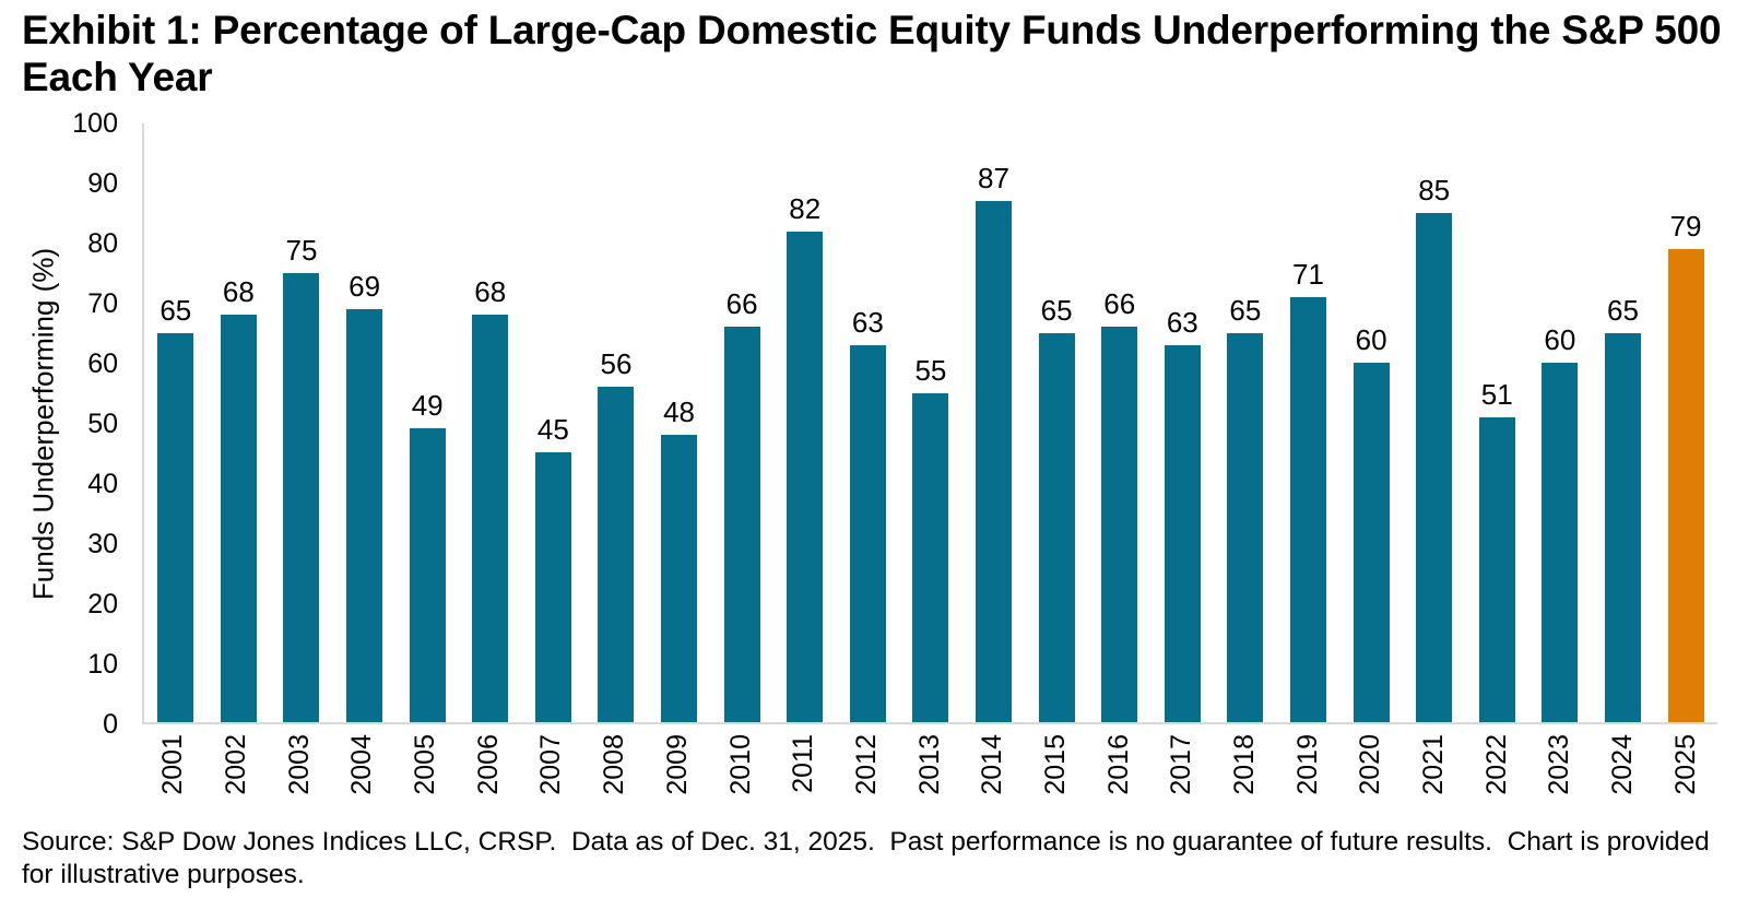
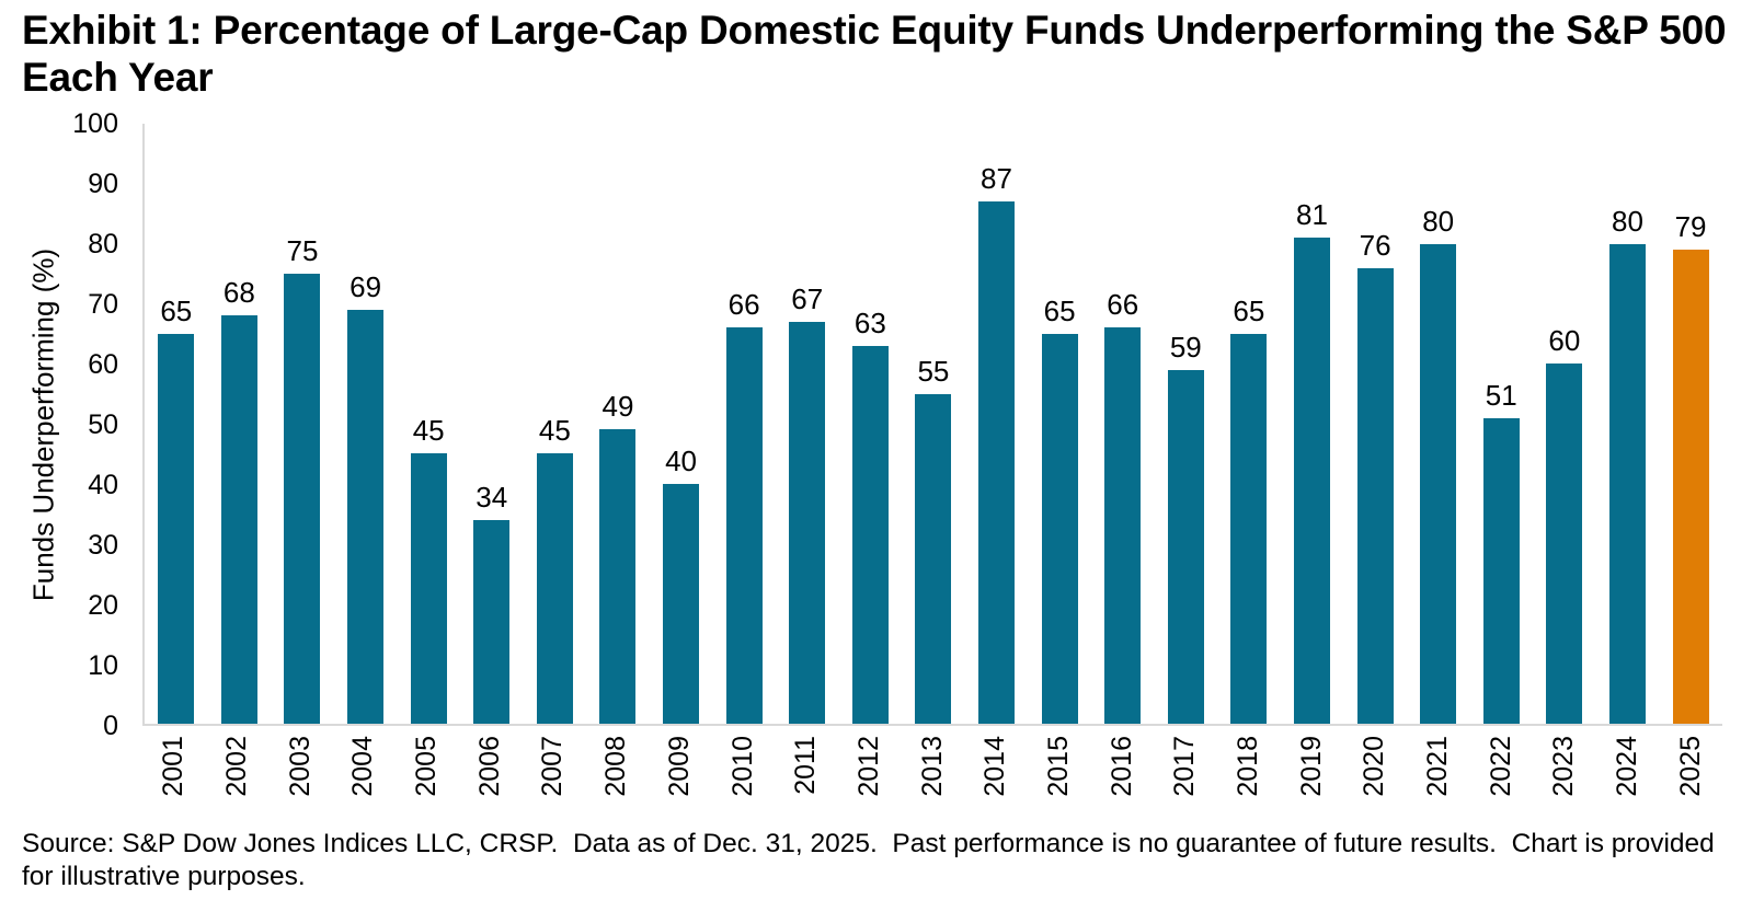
2005: 49 -> 45
2006: 68 -> 34
2008: 56 -> 49
2009: 48 -> 40
2011: 82 -> 67
2017: 63 -> 59
2019: 71 -> 81
2020: 60 -> 76
2021: 85 -> 80
2024: 65 -> 80
